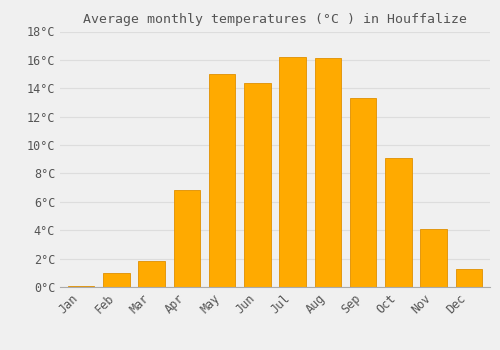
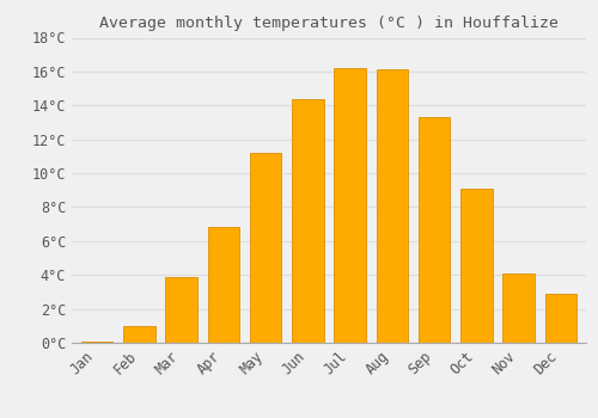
Mar: 1.8°C -> 3.9°C
May: 15.0°C -> 11.2°C
Dec: 1.3°C -> 2.9°C
